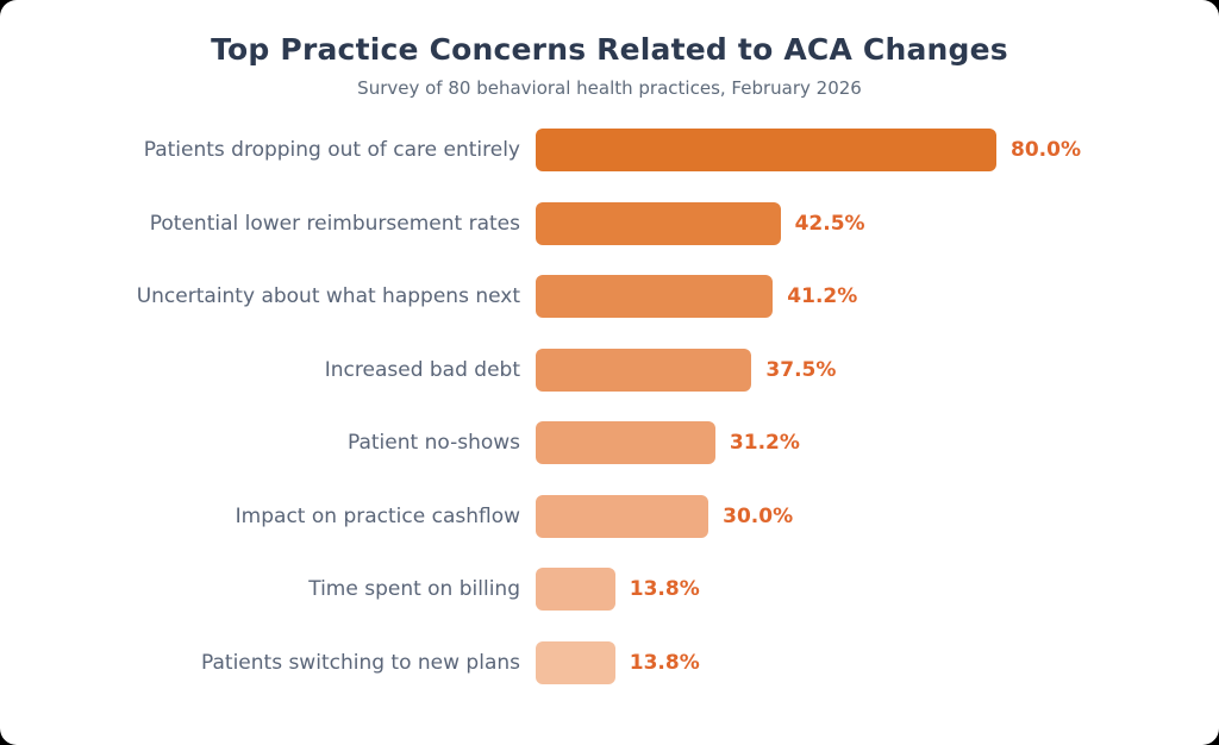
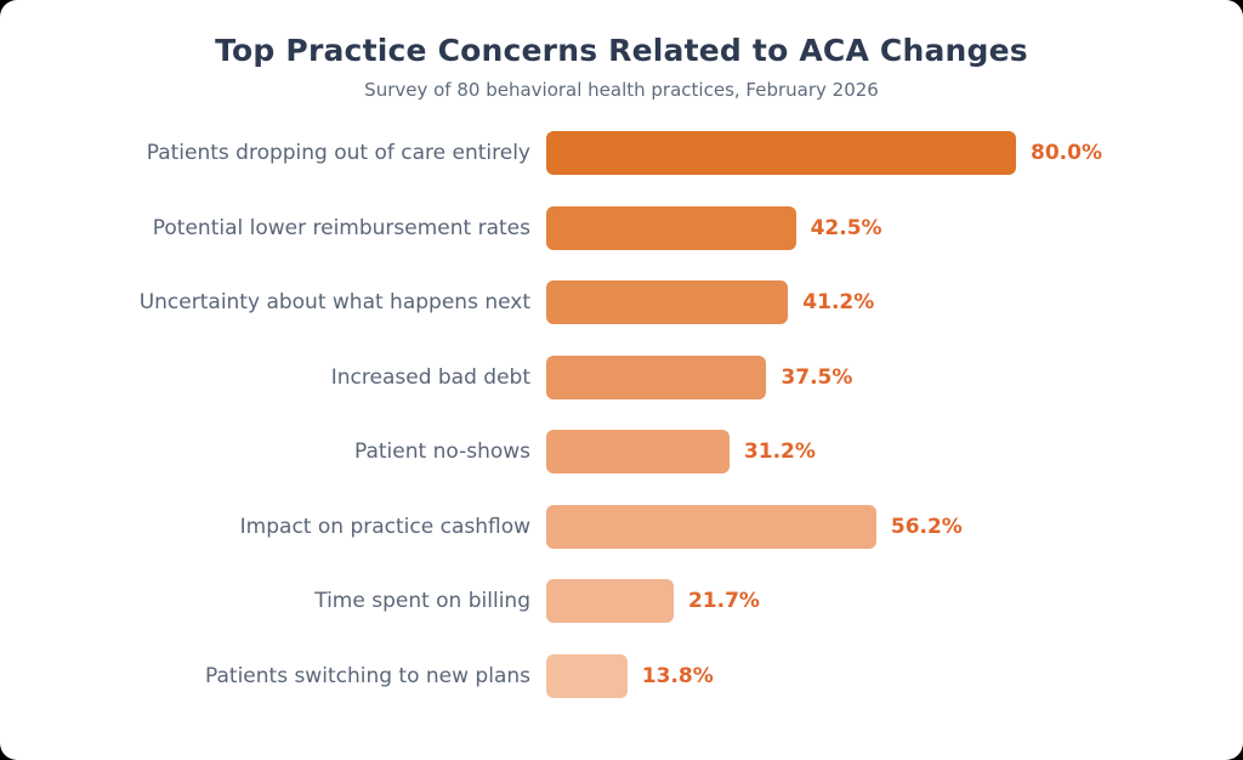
Impact on practice cashflow: 30.0% -> 56.2%
Time spent on billing: 13.8% -> 21.7%
